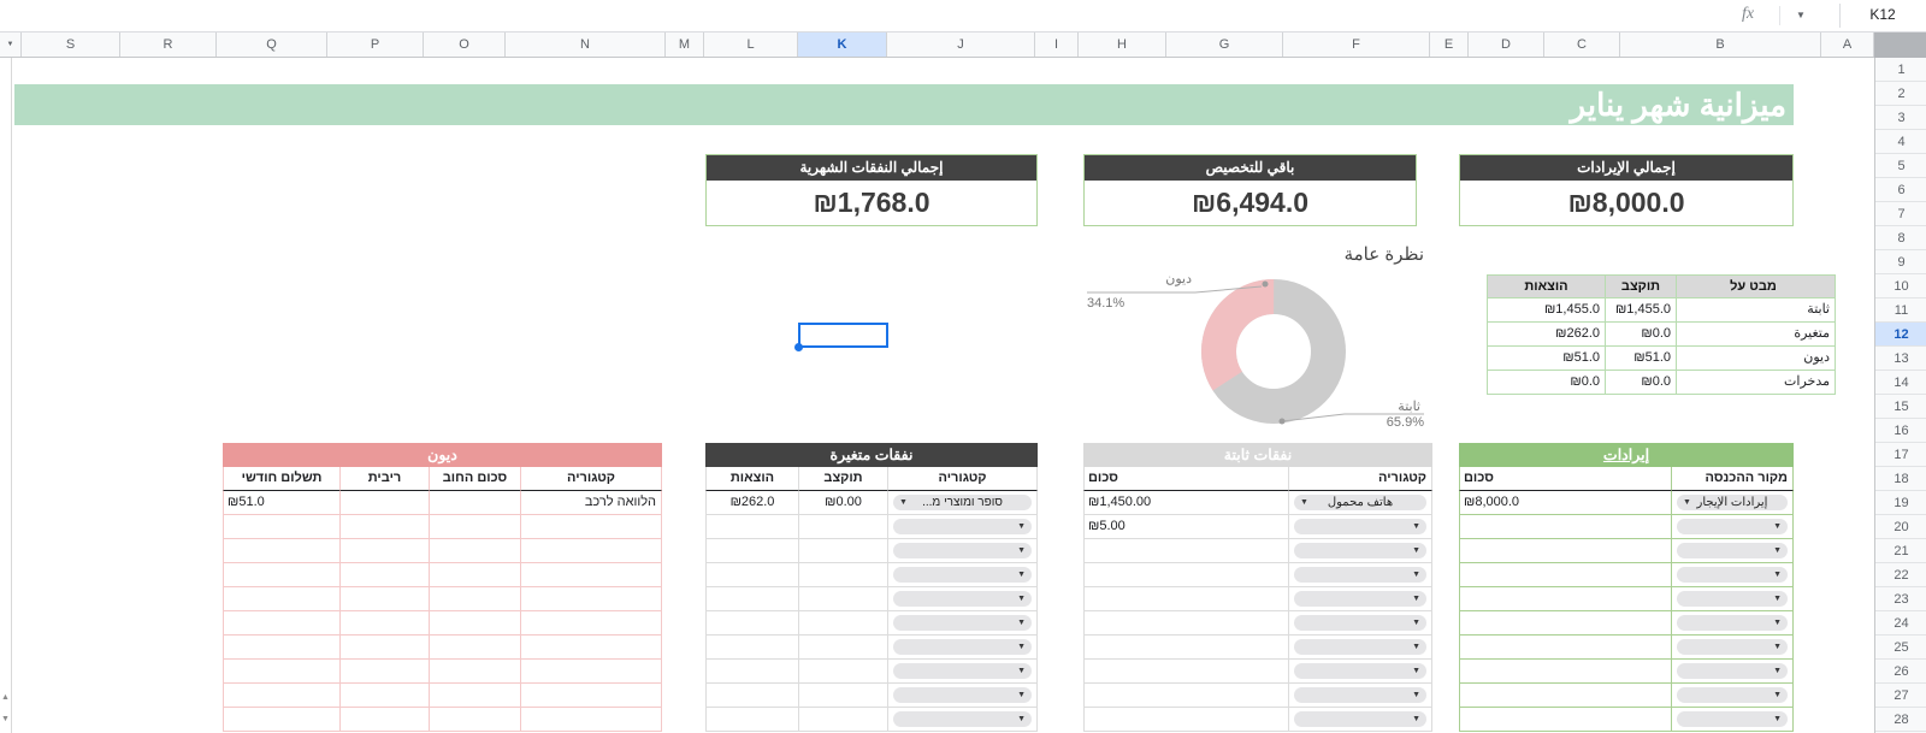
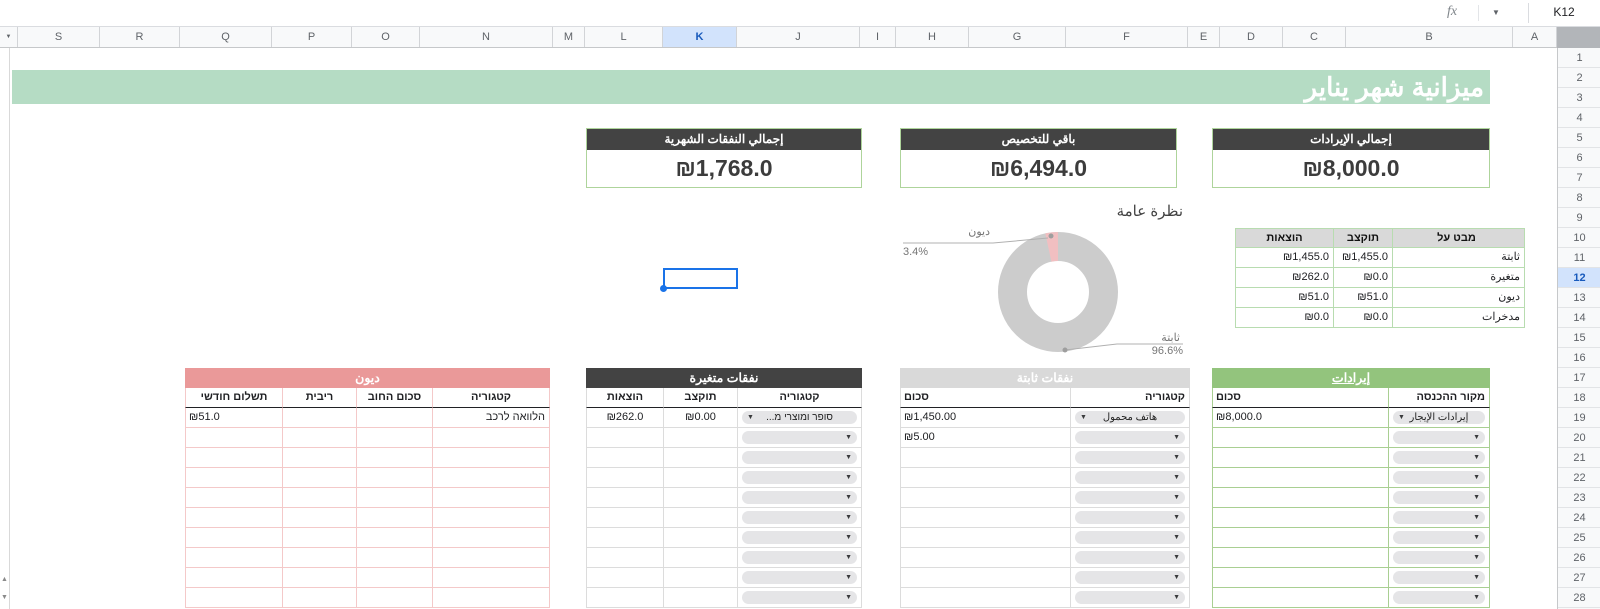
ديون: 34.1% -> 3.4%
ثابتة: 65.9% -> 96.6%
